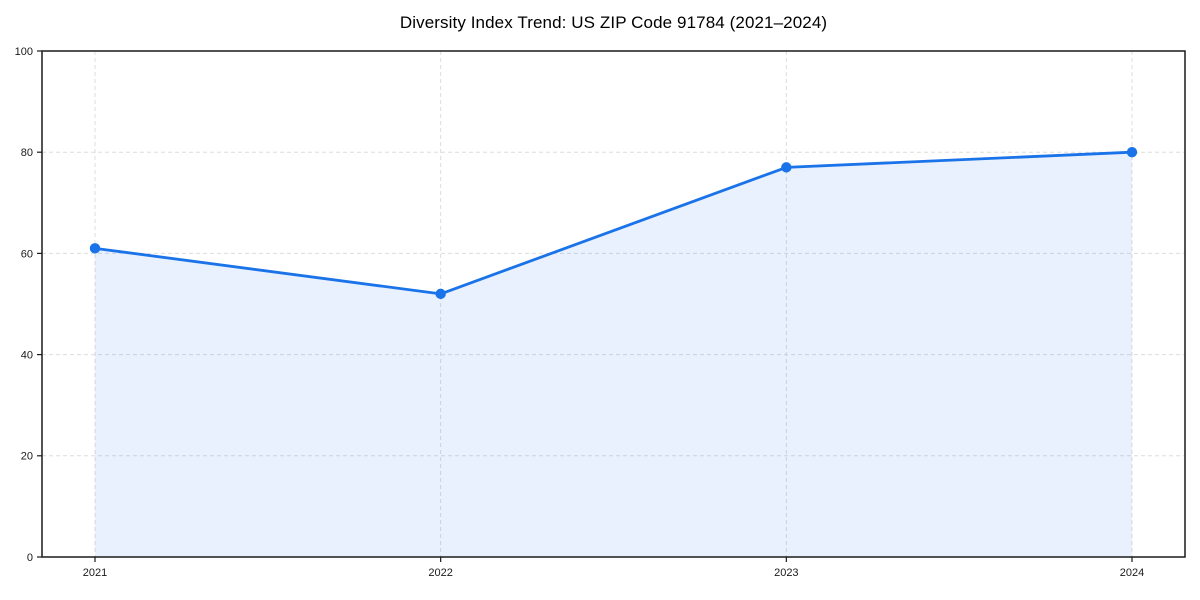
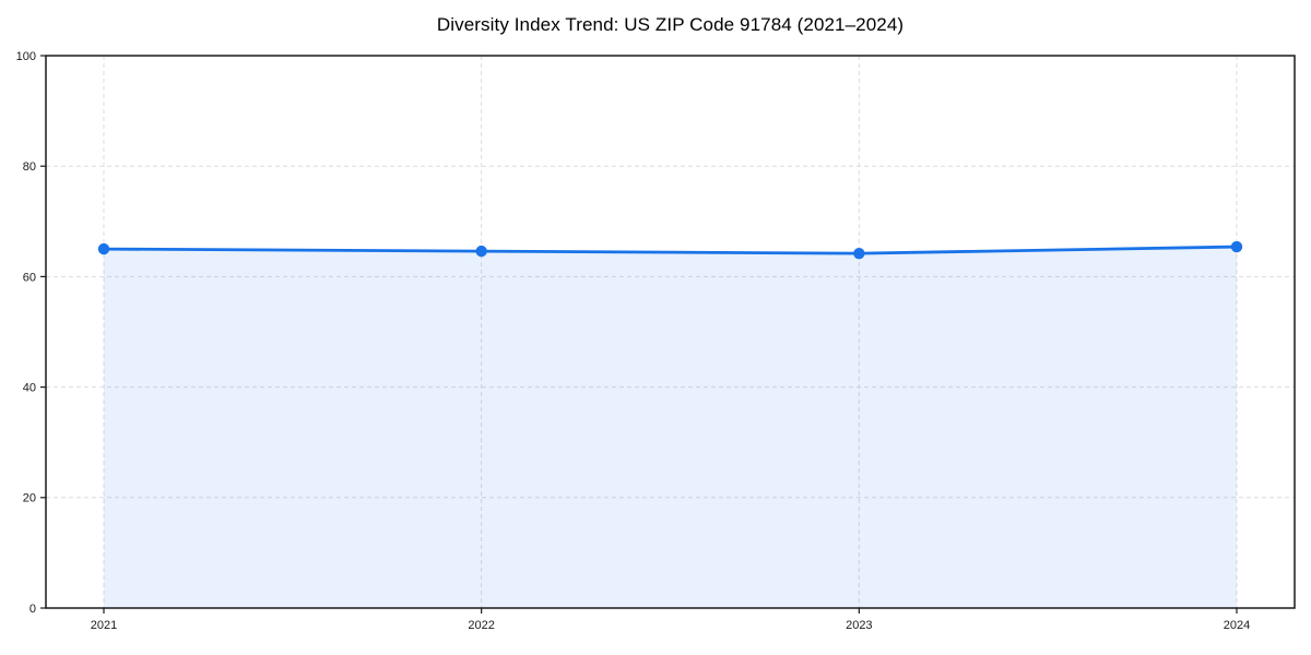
2021: 61 -> 65
2022: 52 -> 65
2023: 77 -> 64
2024: 80 -> 65
